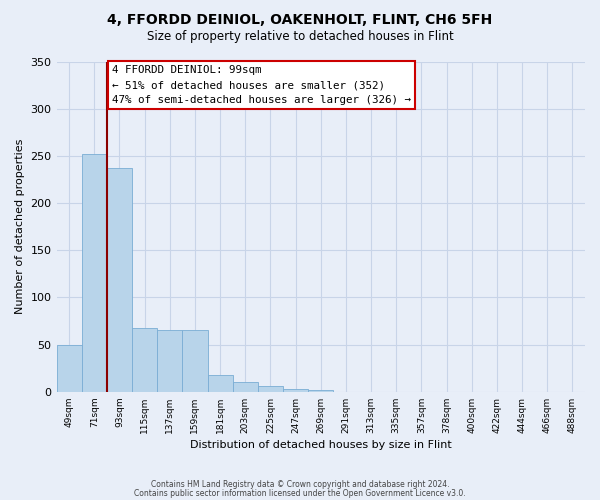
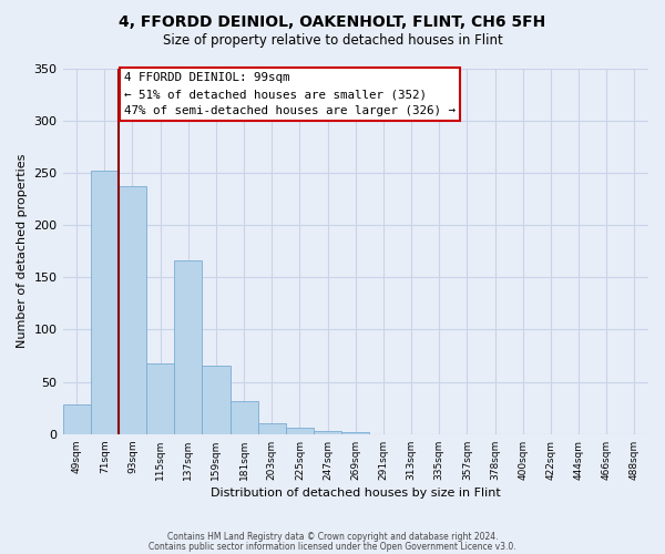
49sqm: 50 -> 28
137sqm: 65 -> 166
181sqm: 18 -> 32
